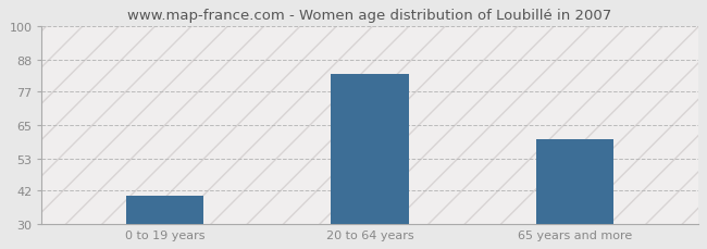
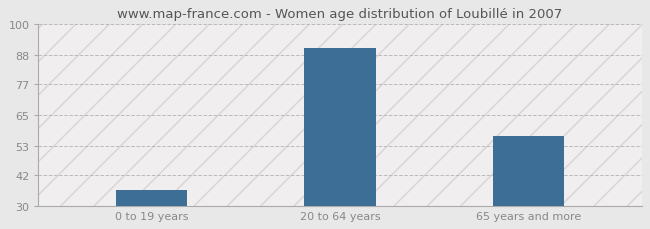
0 to 19 years: 40 -> 36
20 to 64 years: 83 -> 91
65 years and more: 60 -> 57
